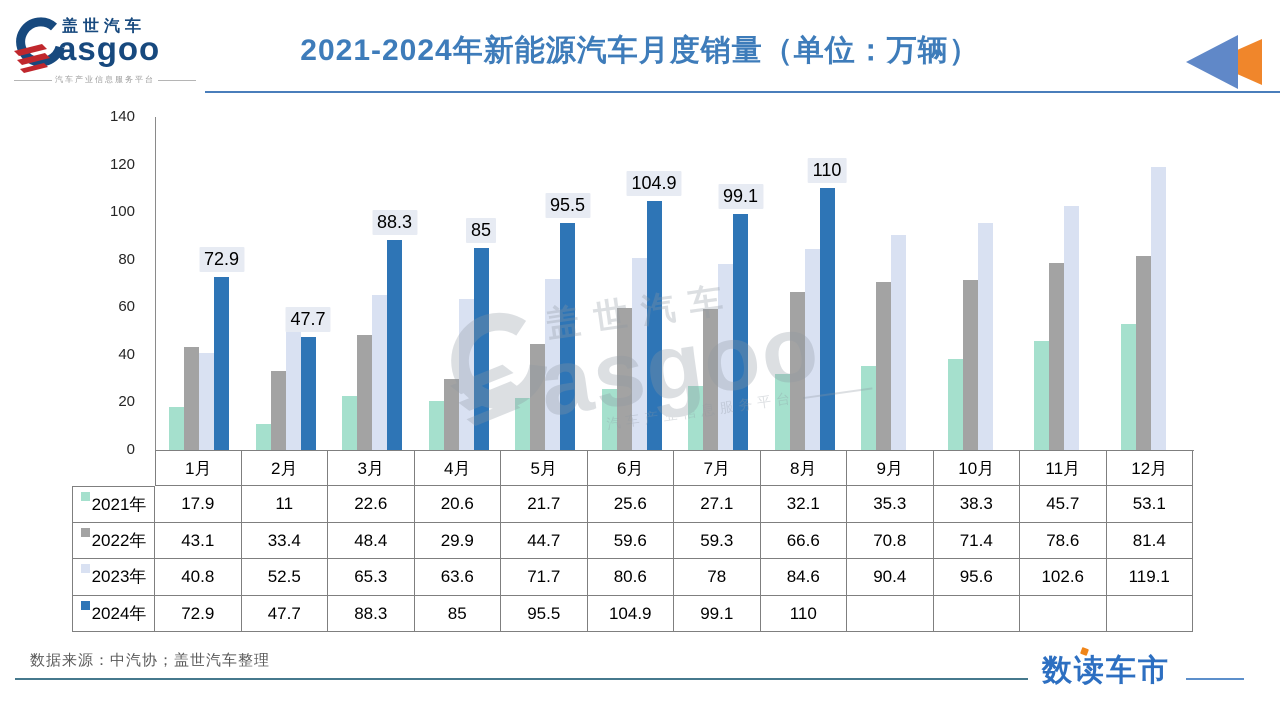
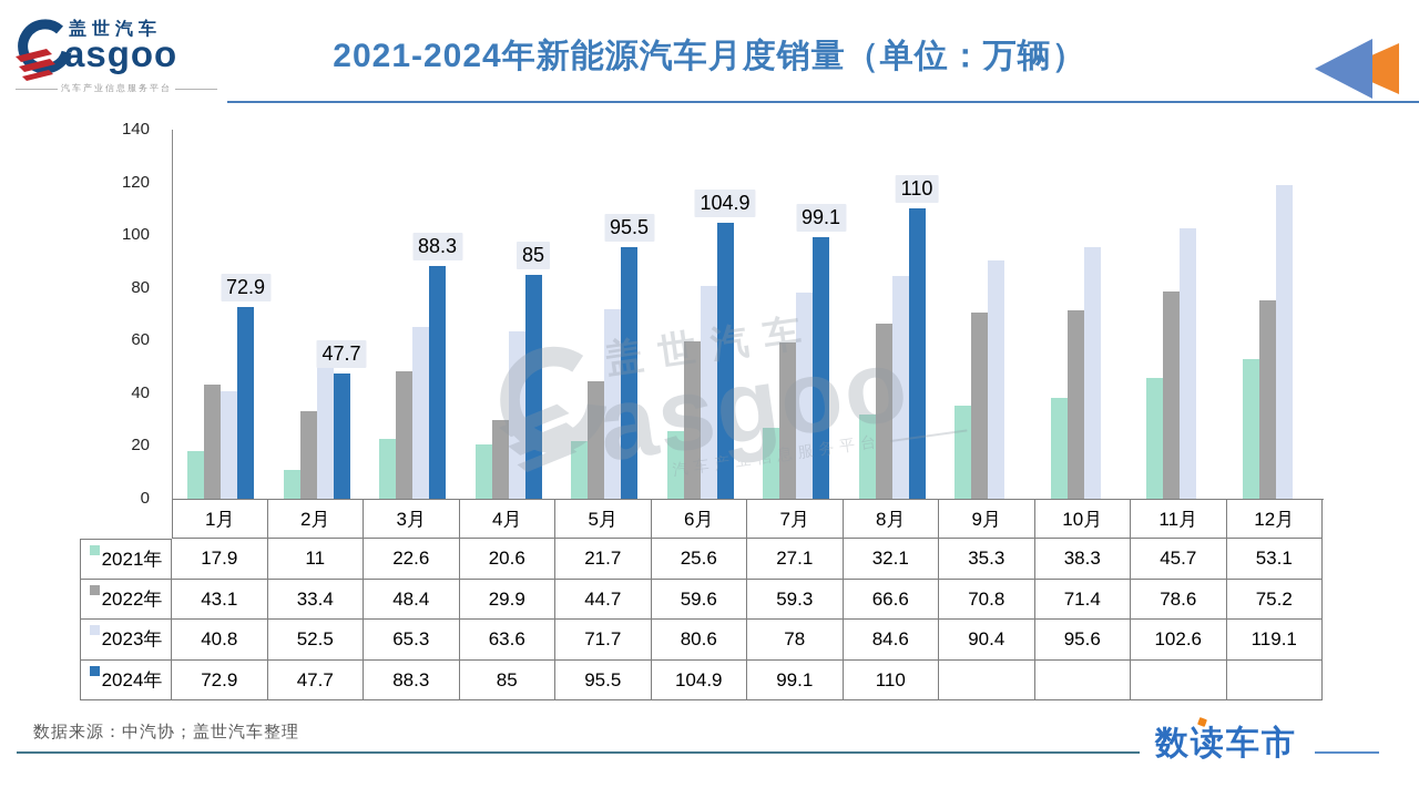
2022年/12月: 81.4 -> 75.2
